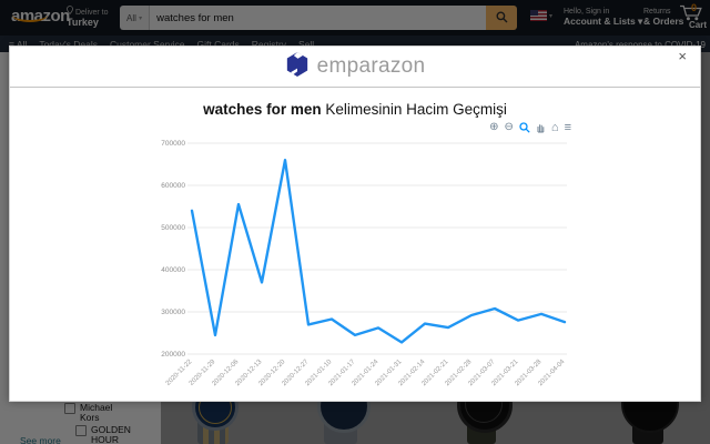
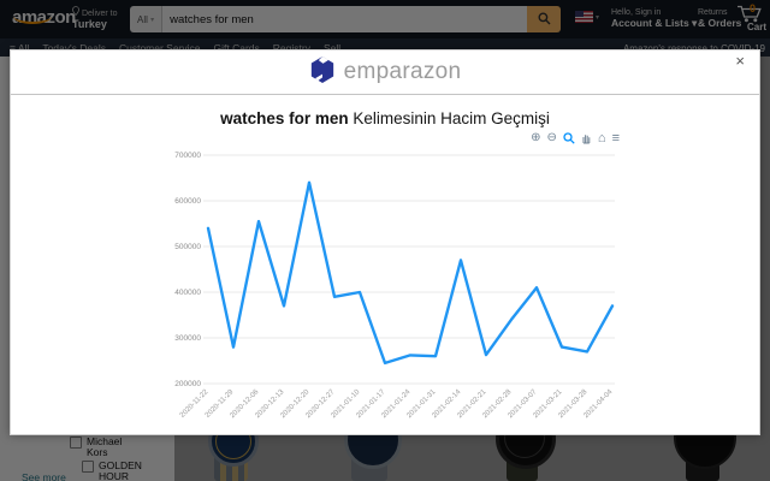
2020-11-29: 240000 -> 280000
2020-12-20: 660000 -> 640000
2020-12-27: 270000 -> 390000
2021-01-10: 280000 -> 400000
2021-01-31: 230000 -> 260000
2021-02-14: 270000 -> 470000
2021-02-28: 290000 -> 340000
2021-03-07: 310000 -> 410000
2021-03-28: 300000 -> 270000
2021-04-04: 280000 -> 370000
